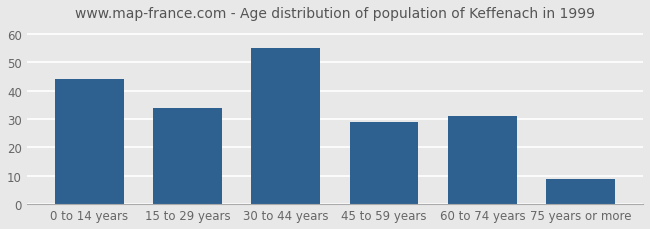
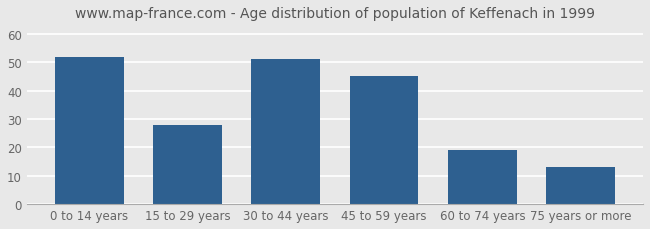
0 to 14 years: 44 -> 52
15 to 29 years: 34 -> 28
30 to 44 years: 55 -> 51
45 to 59 years: 29 -> 45
60 to 74 years: 31 -> 19
75 years or more: 9 -> 13
